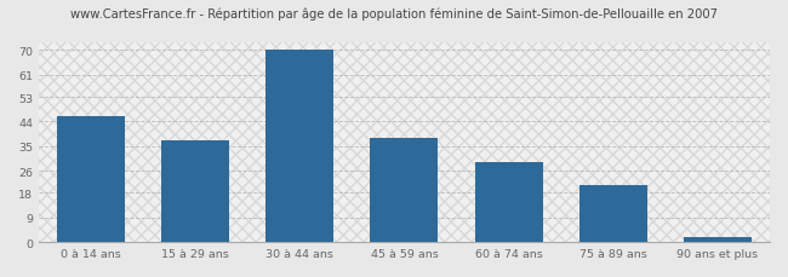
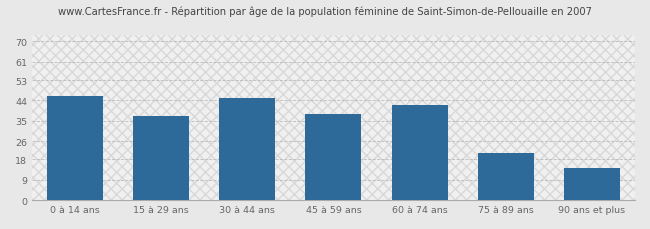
30 à 44 ans: 70 -> 45
60 à 74 ans: 29 -> 42
90 ans et plus: 2 -> 14
